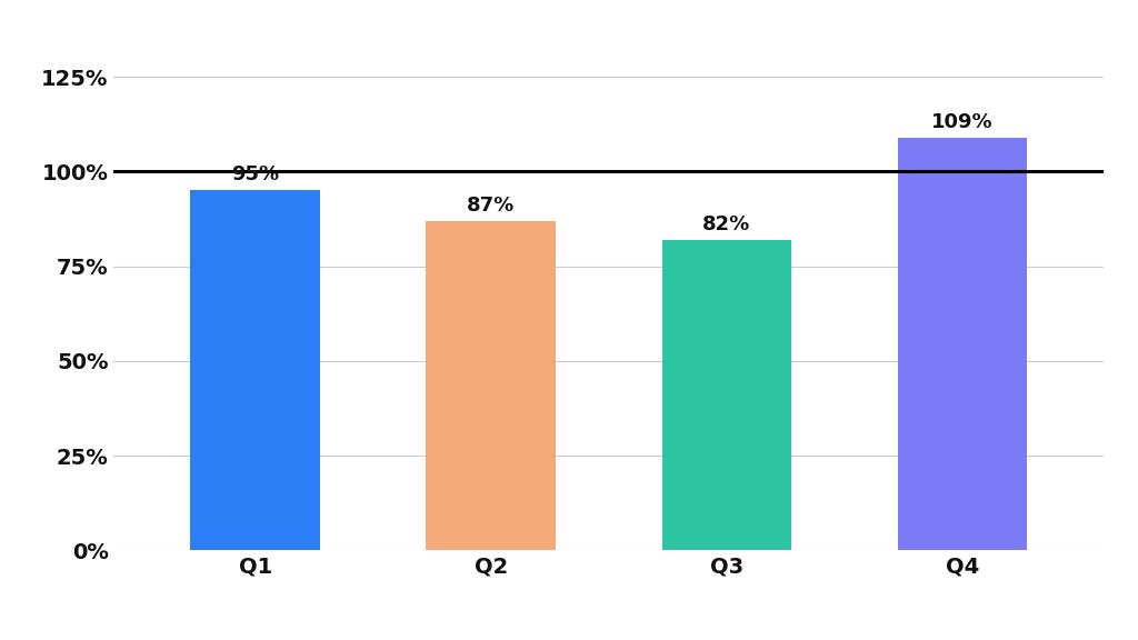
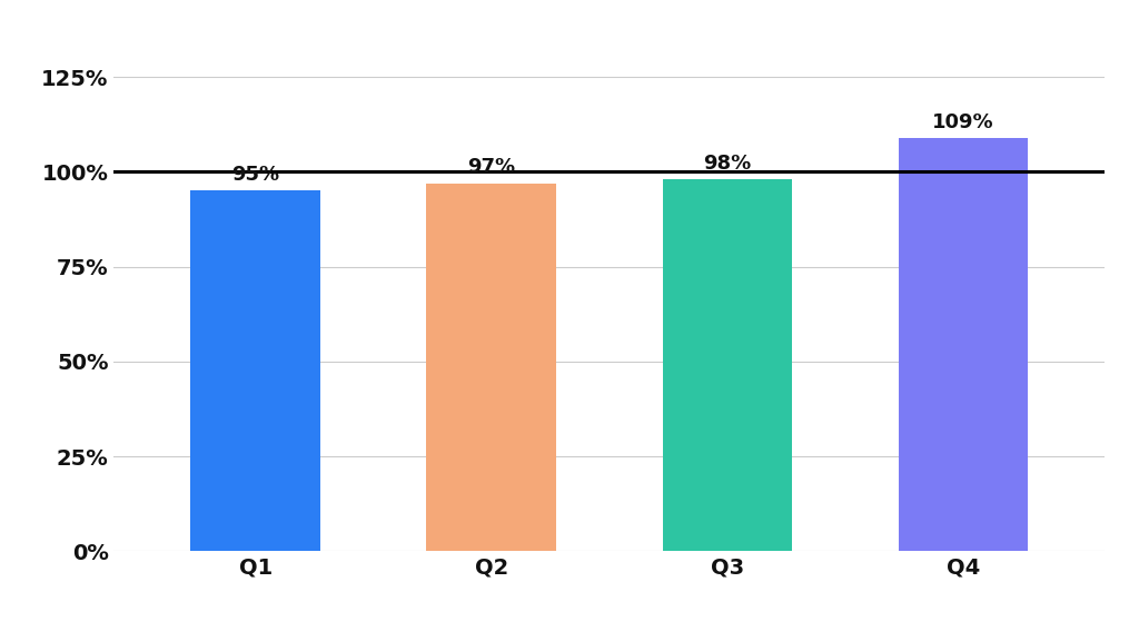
Q2: 87% -> 97%
Q3: 82% -> 98%
